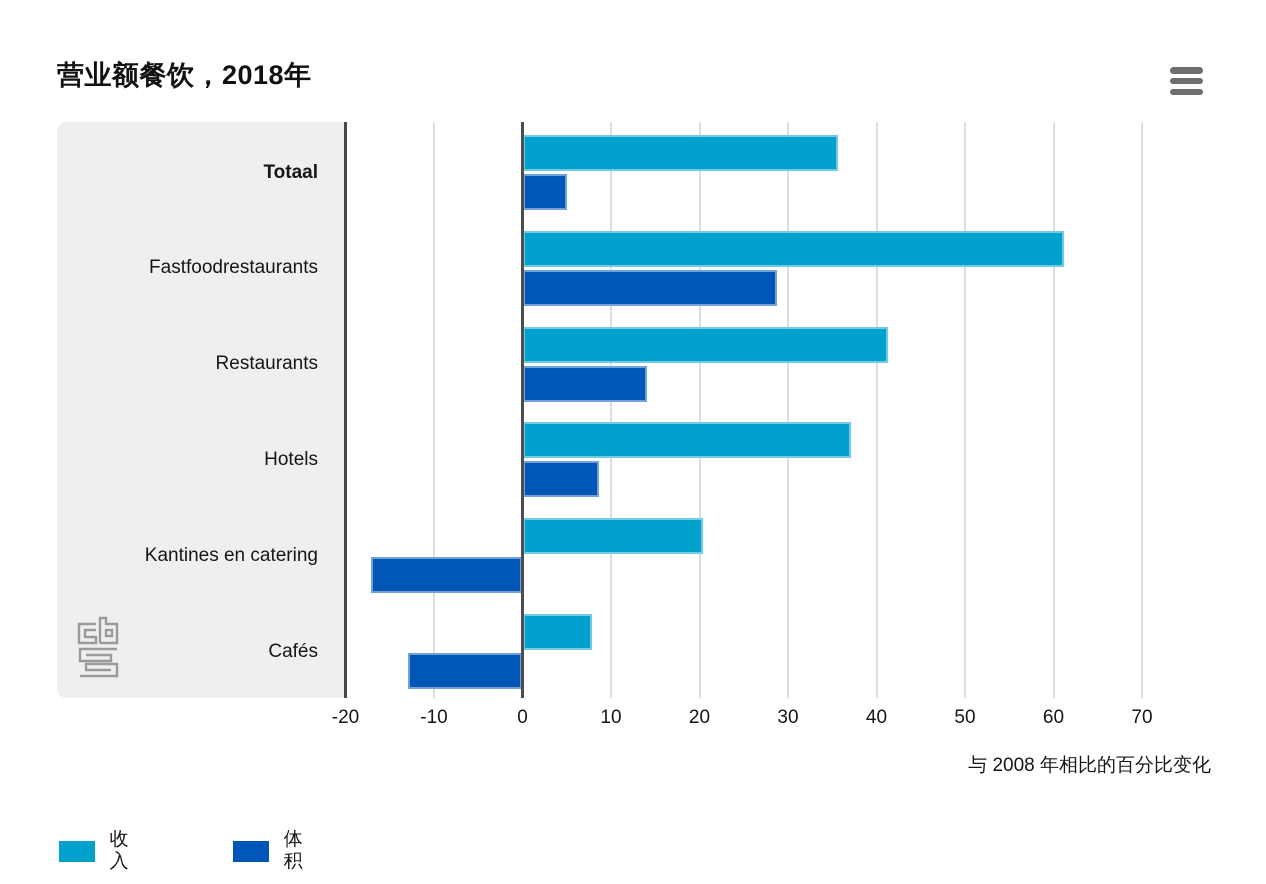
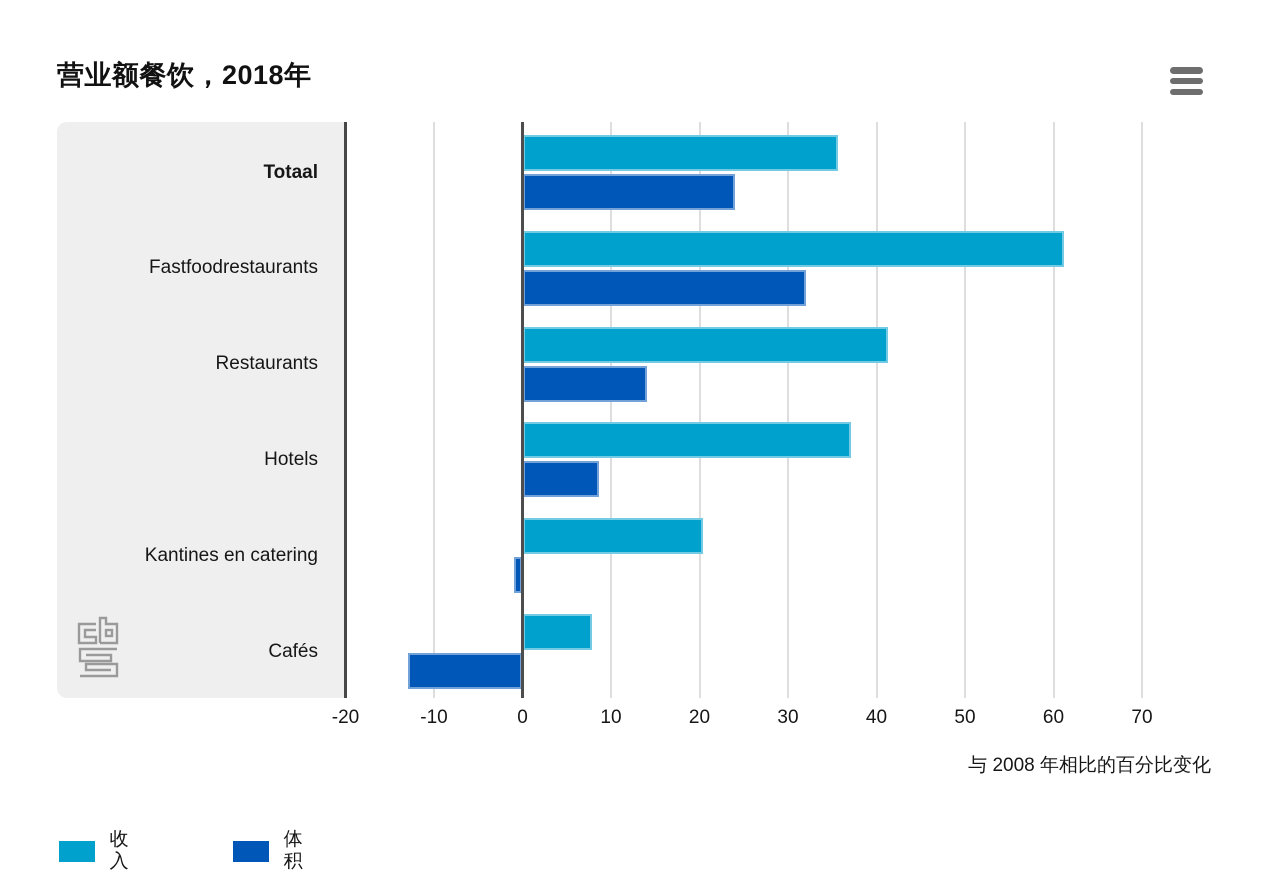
体积/Totaal: 5 -> 24
体积/Fastfoodrestaurants: 29 -> 32
体积/Kantines en catering: -17 -> -1
